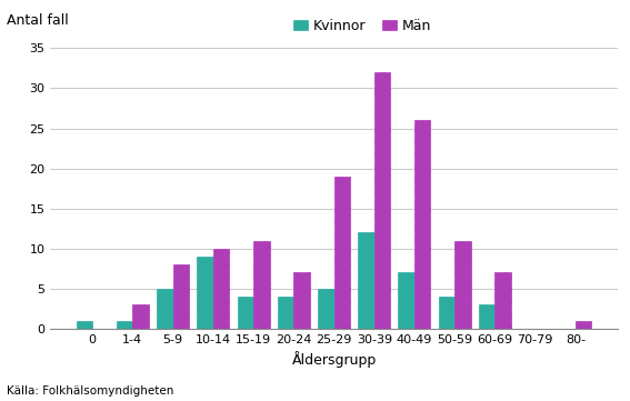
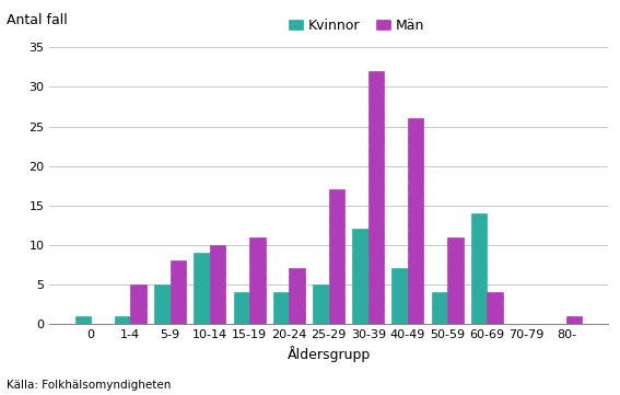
Män/1-4: 3 -> 5
Män/25-29: 19 -> 17
Kvinnor/60-69: 3 -> 14
Män/60-69: 7 -> 4
